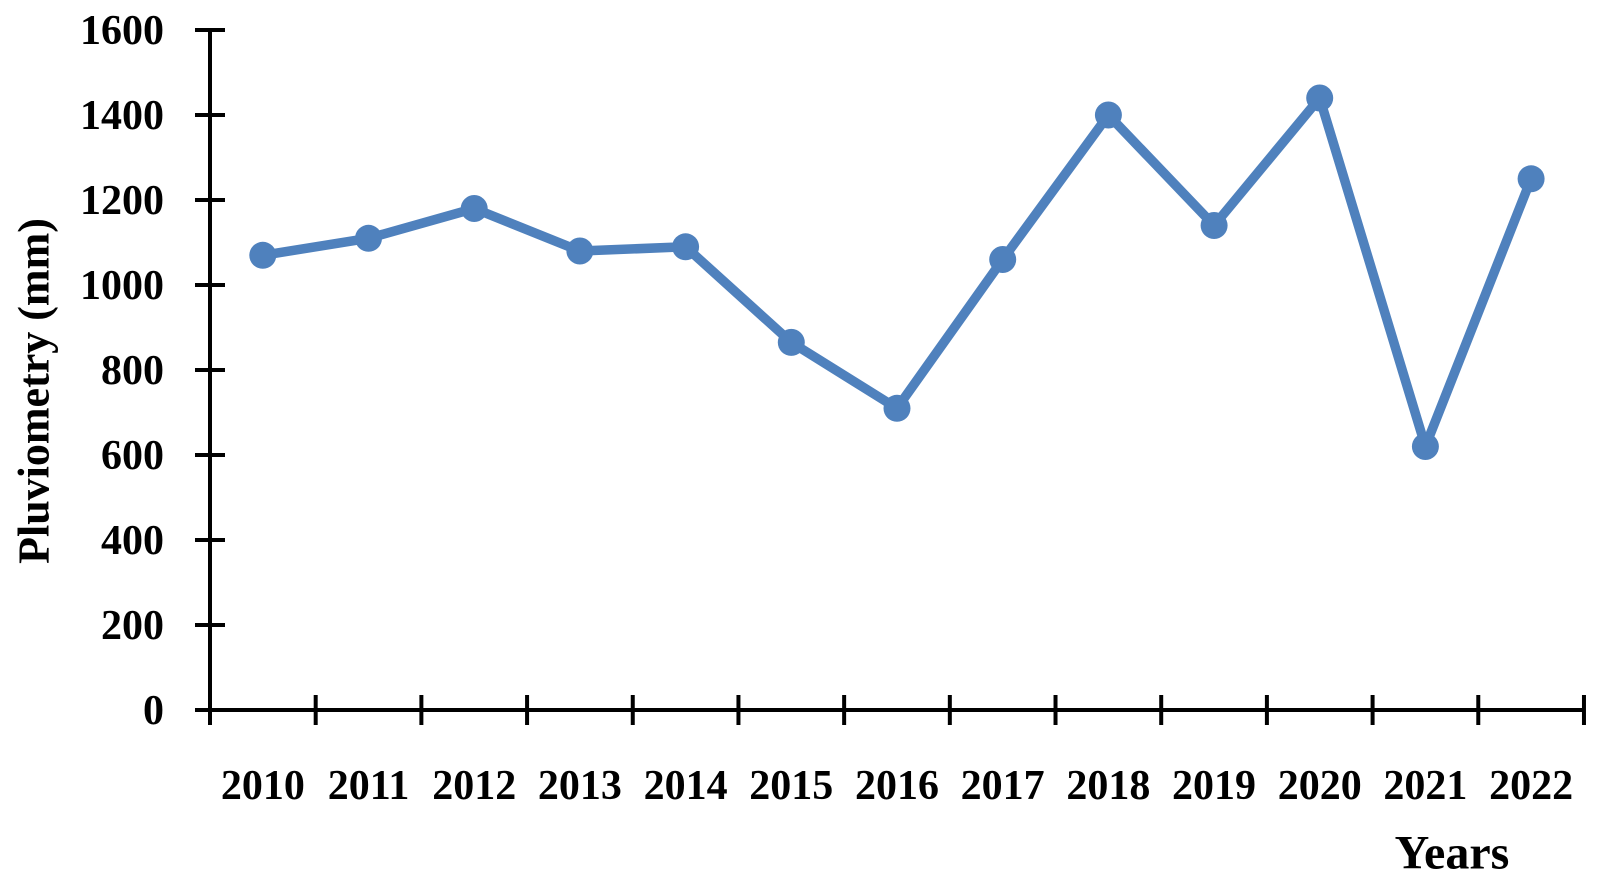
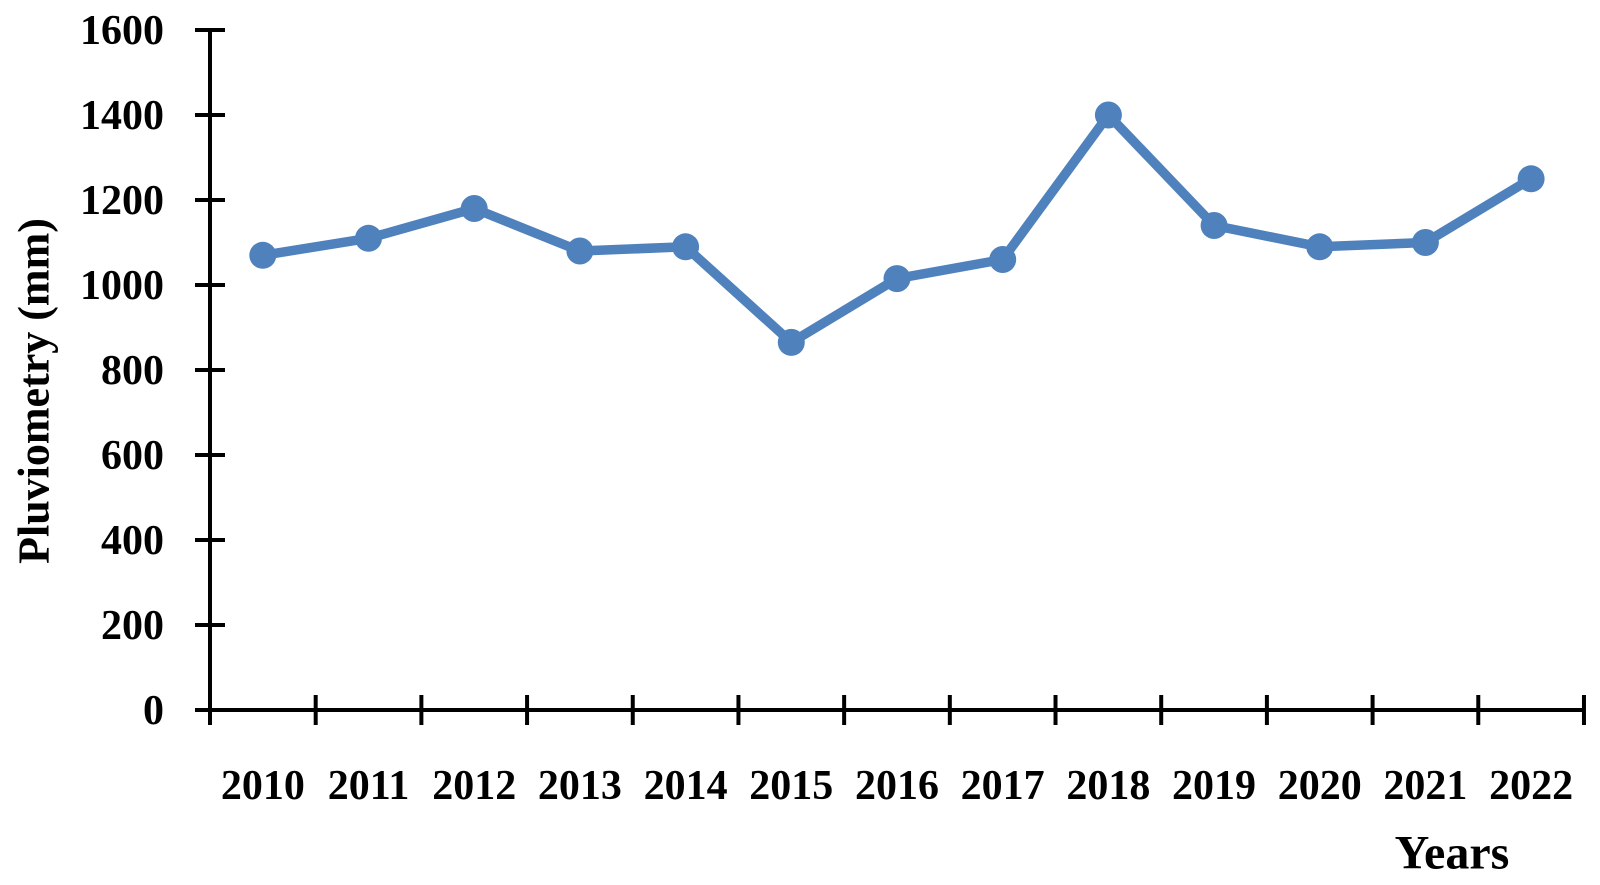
2016: 710 -> 1020
2020: 1440 -> 1090
2021: 620 -> 1100
